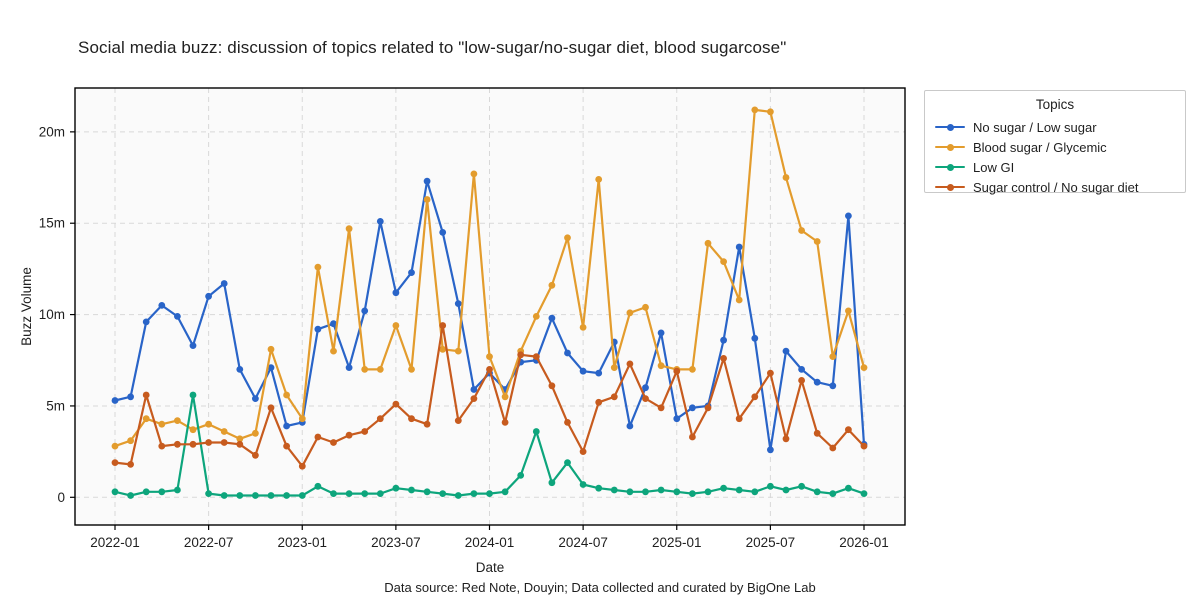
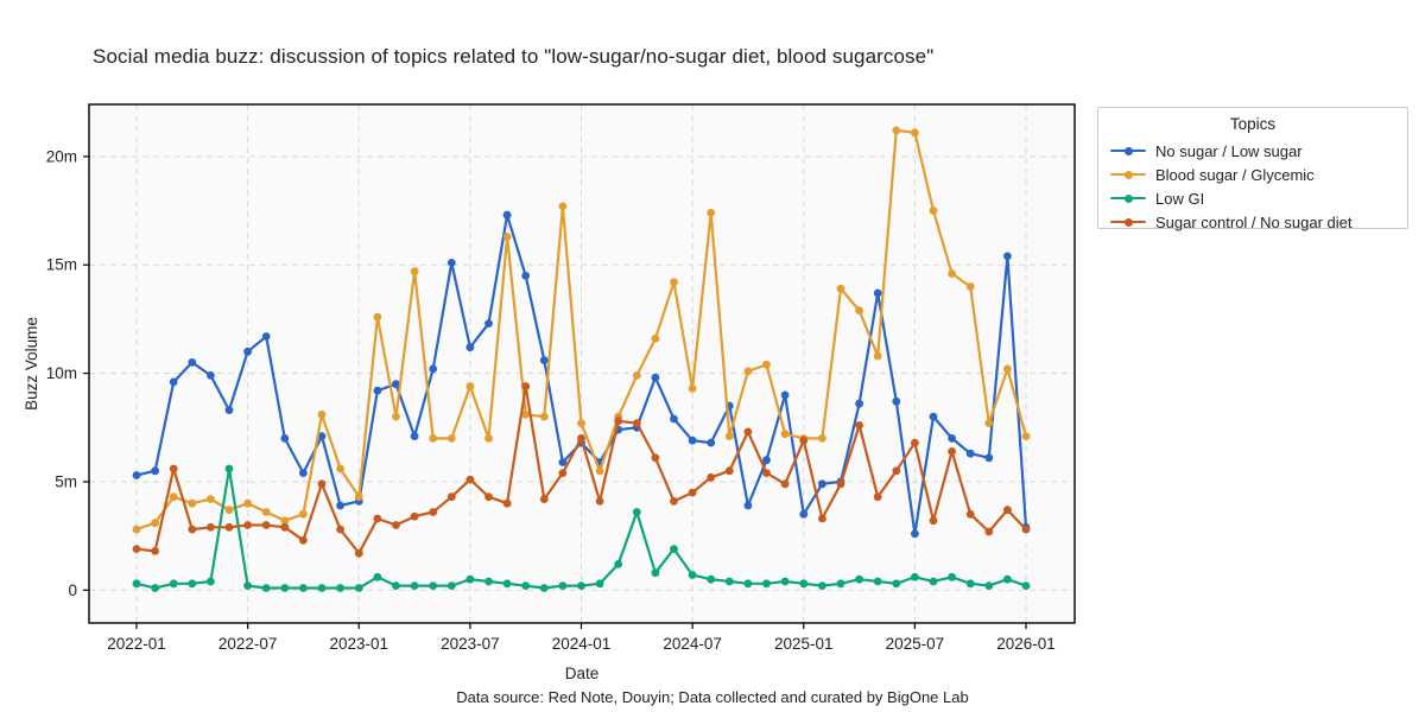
Sugar control / No sugar diet/2024-07: 2.5m -> 4.5m
No sugar / Low sugar/2025-01: 4.3m -> 3.5m
